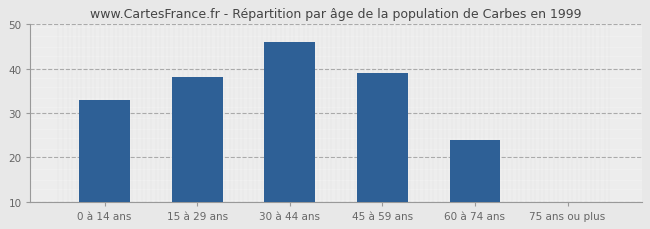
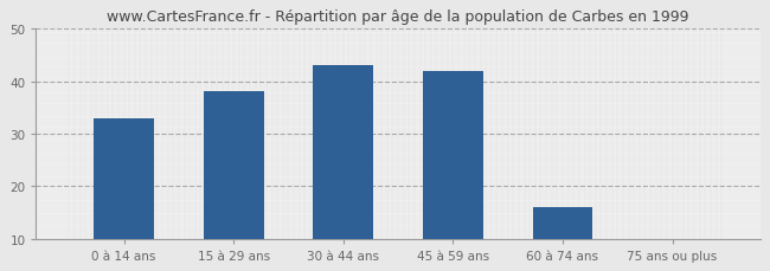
30 à 44 ans: 46 -> 43
45 à 59 ans: 39 -> 42
60 à 74 ans: 24 -> 16
